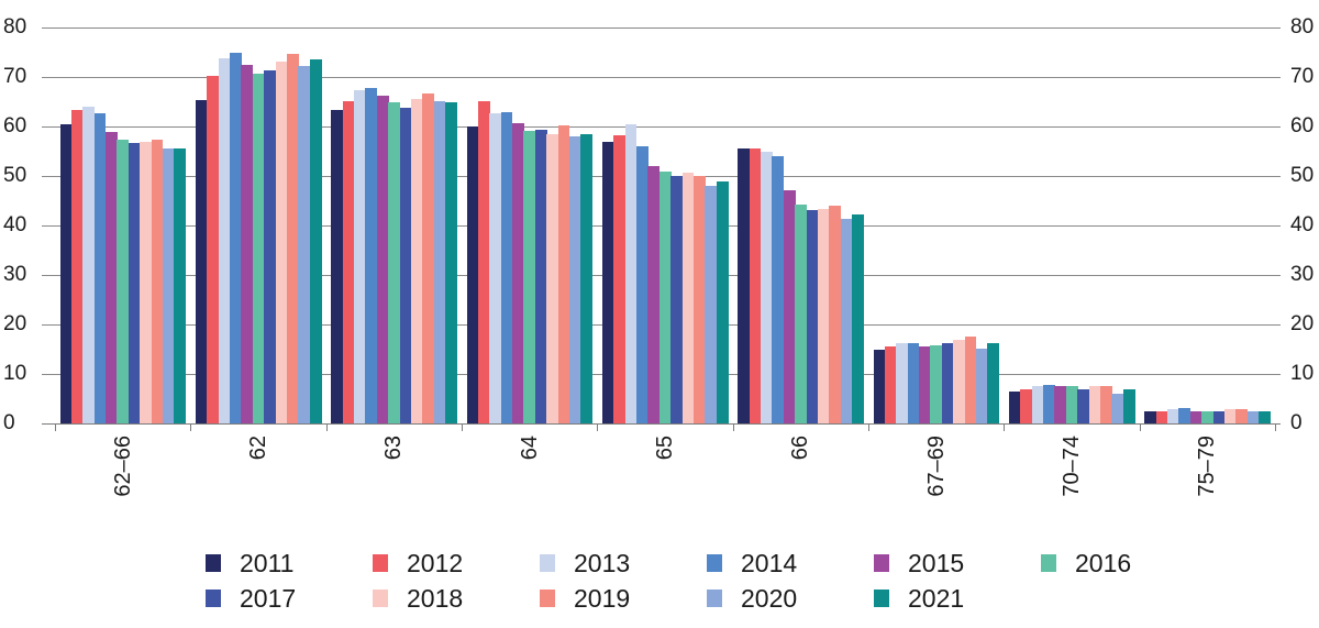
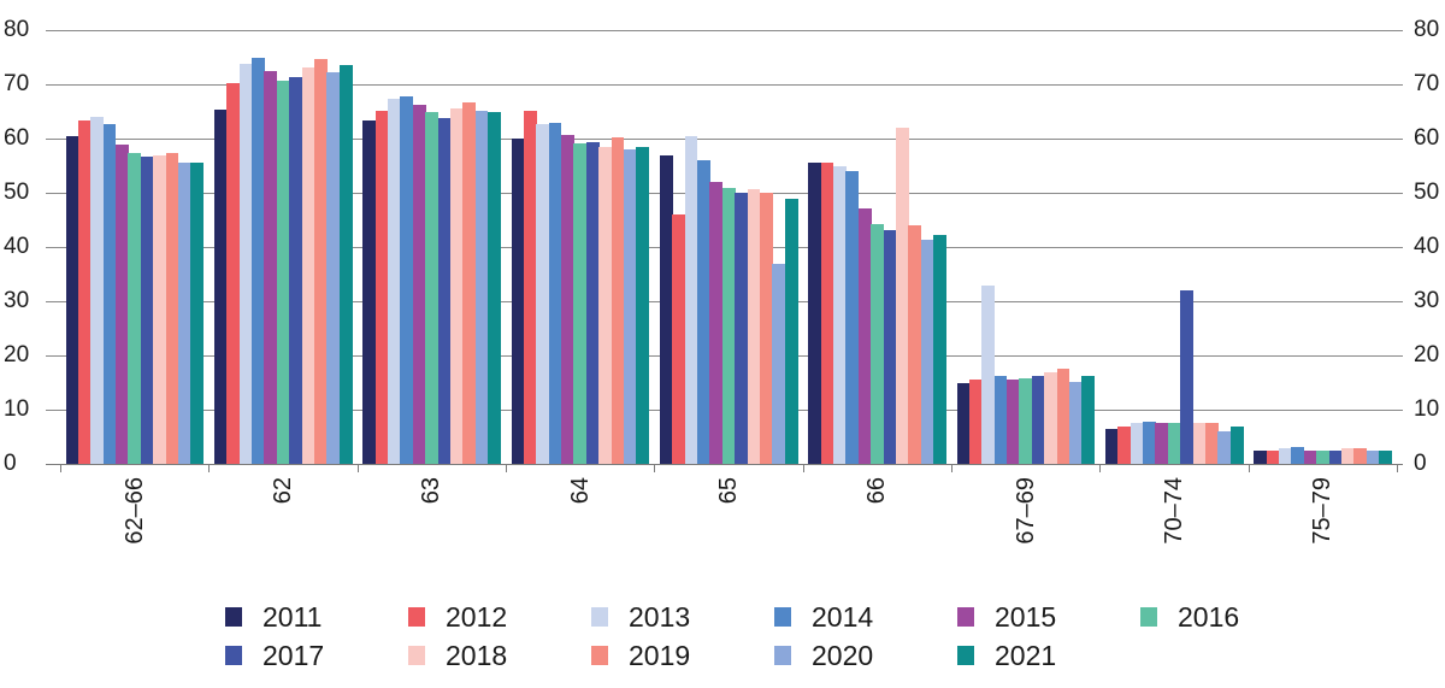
2012/65: 58 -> 46
2020/65: 48 -> 37
2018/66: 43 -> 62
2013/67–69: 16 -> 33
2017/70–74: 7 -> 32
